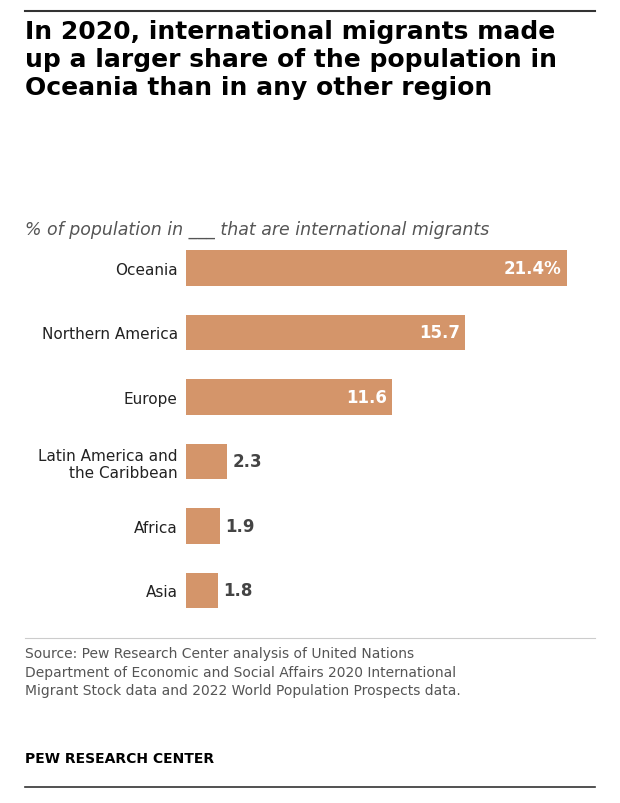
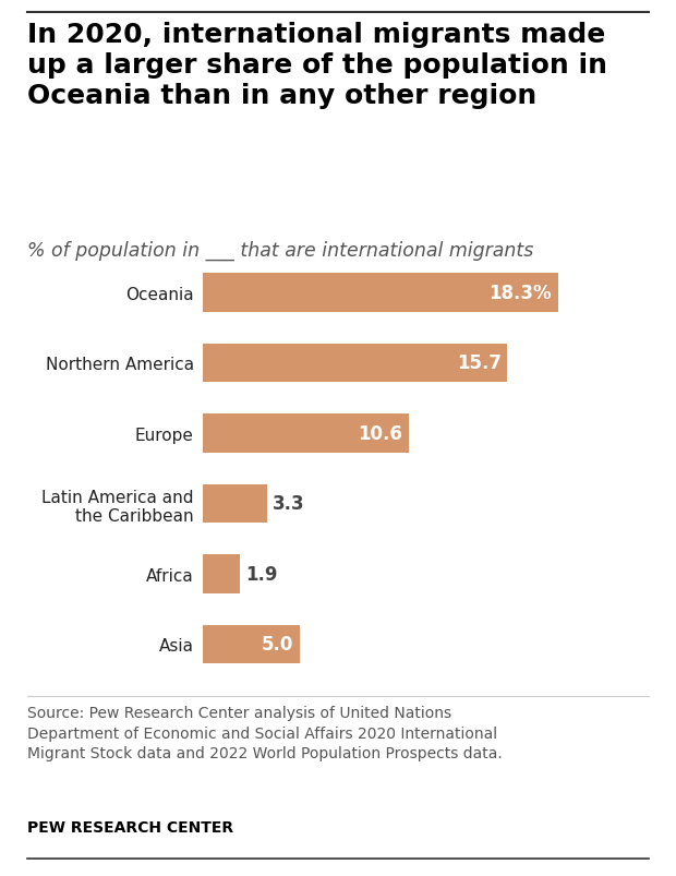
Oceania: 21.4% -> 18.3%
Europe: 11.6 -> 10.6
Latin America and the Caribbean: 2.3 -> 3.3
Asia: 1.8 -> 5.0
